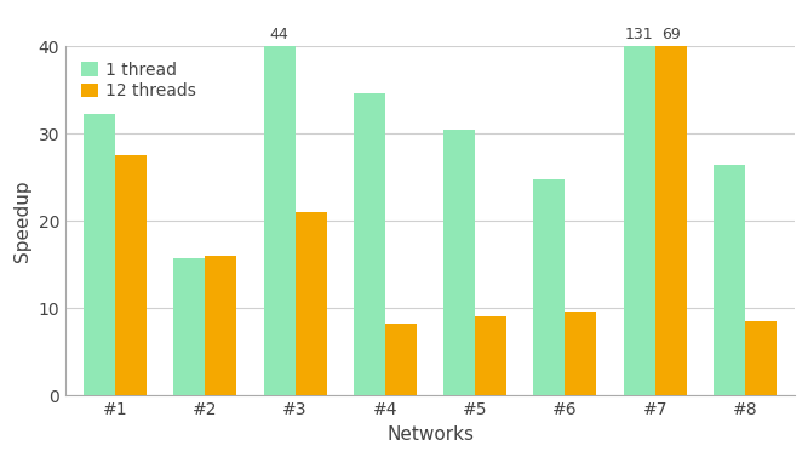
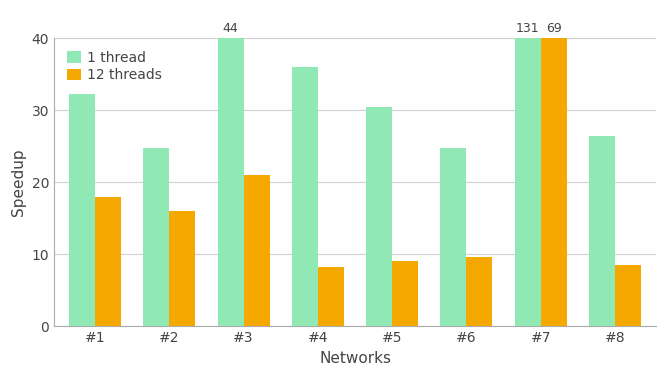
12 threads/#1: 27.6 -> 18.0
1 thread/#2: 15.8 -> 24.8
1 thread/#4: 34.6 -> 36.0
